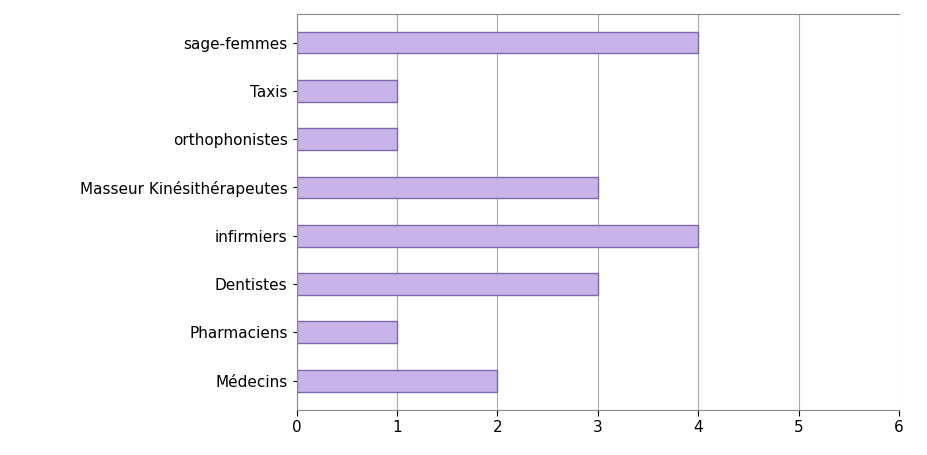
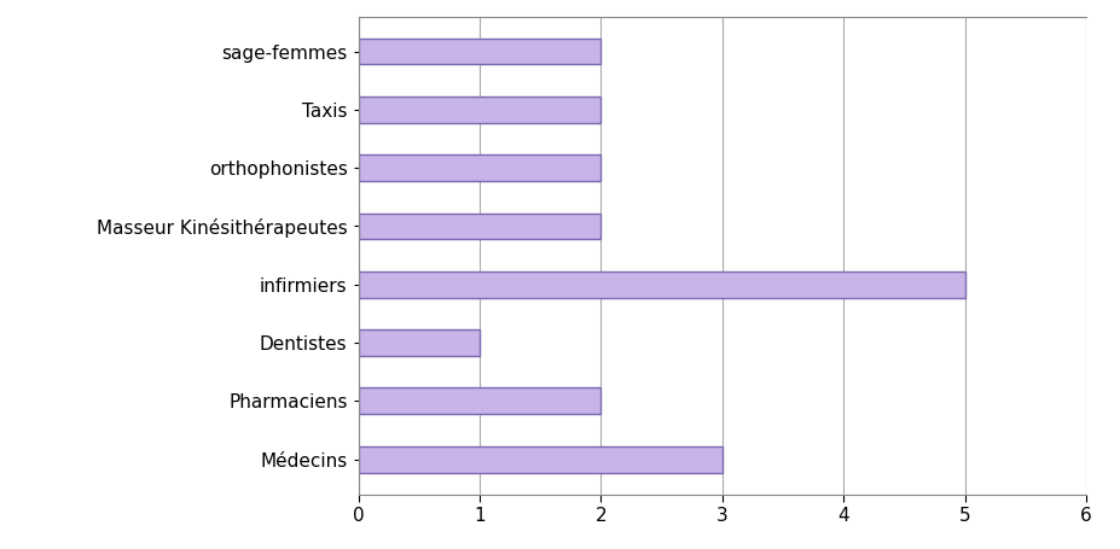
sage-femmes: 4 -> 2
Taxis: 1 -> 2
orthophonistes: 1 -> 2
Masseur Kinésithérapeutes: 3 -> 2
infirmiers: 4 -> 5
Dentistes: 3 -> 1
Pharmaciens: 1 -> 2
Médecins: 2 -> 3
